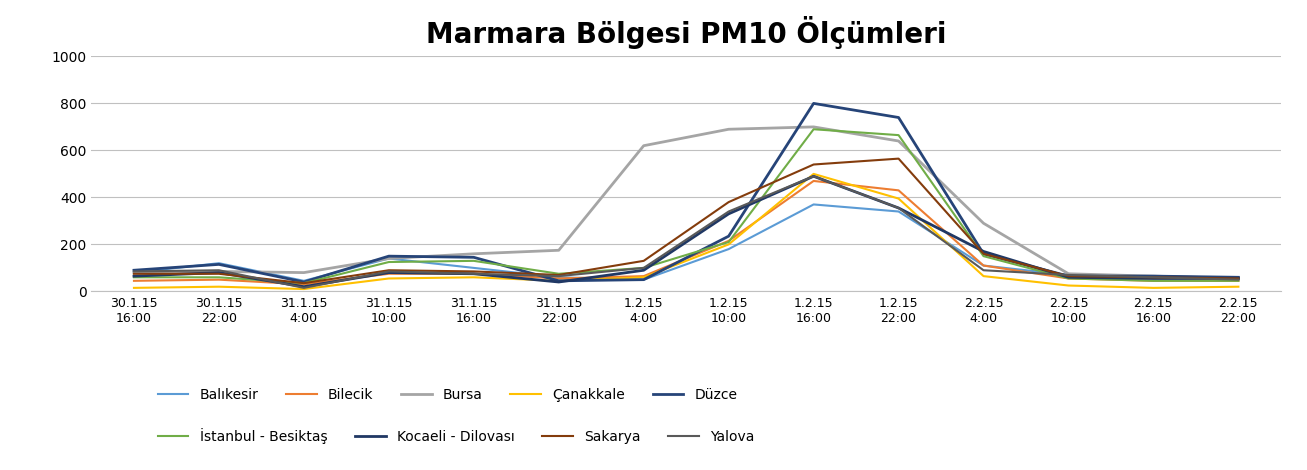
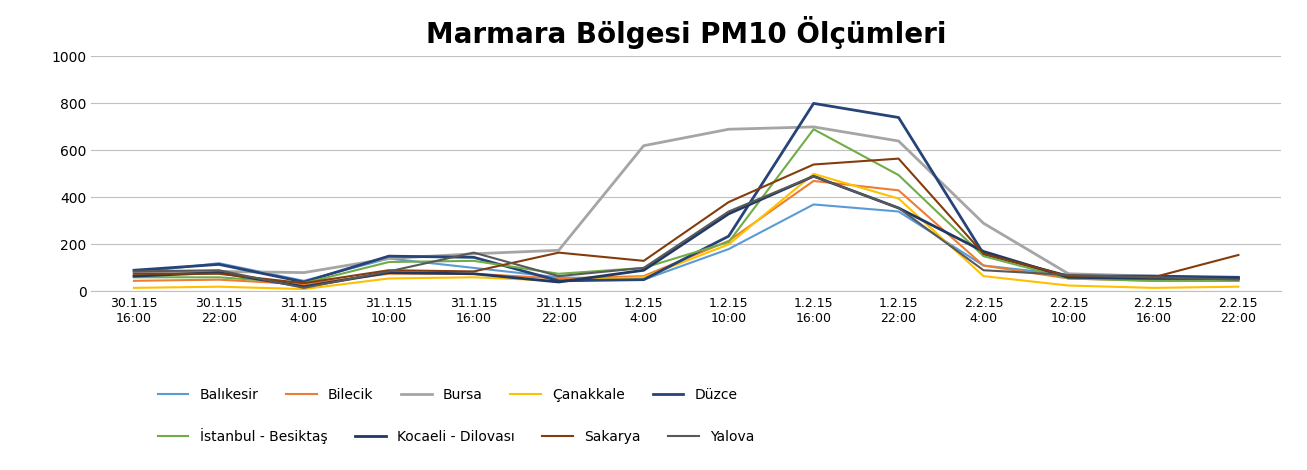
Yalova/31.1.15 16:00: 75 -> 165
Sakarya/31.1.15 22:00: 70 -> 165
İstanbul - Besiktaş/1.2.15 22:00: 665 -> 495
Sakarya/2.2.15 22:00: 55 -> 155
